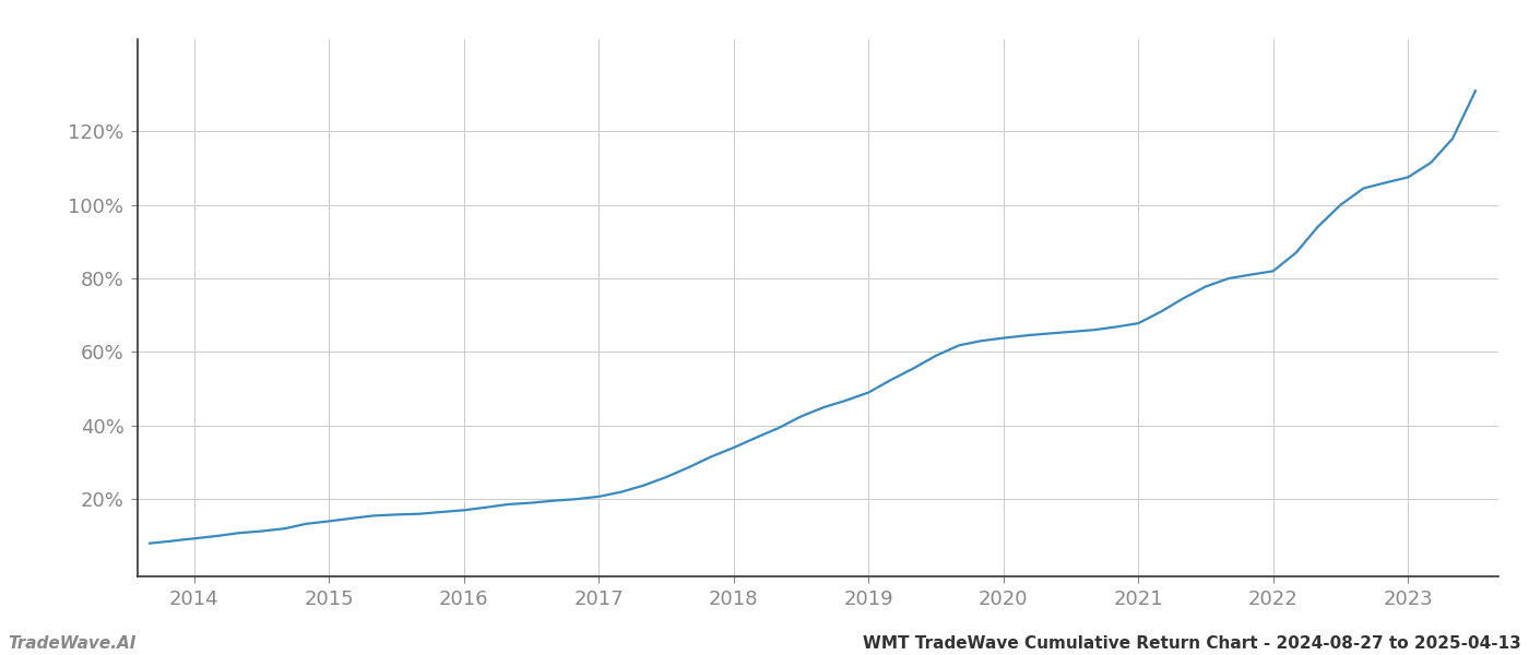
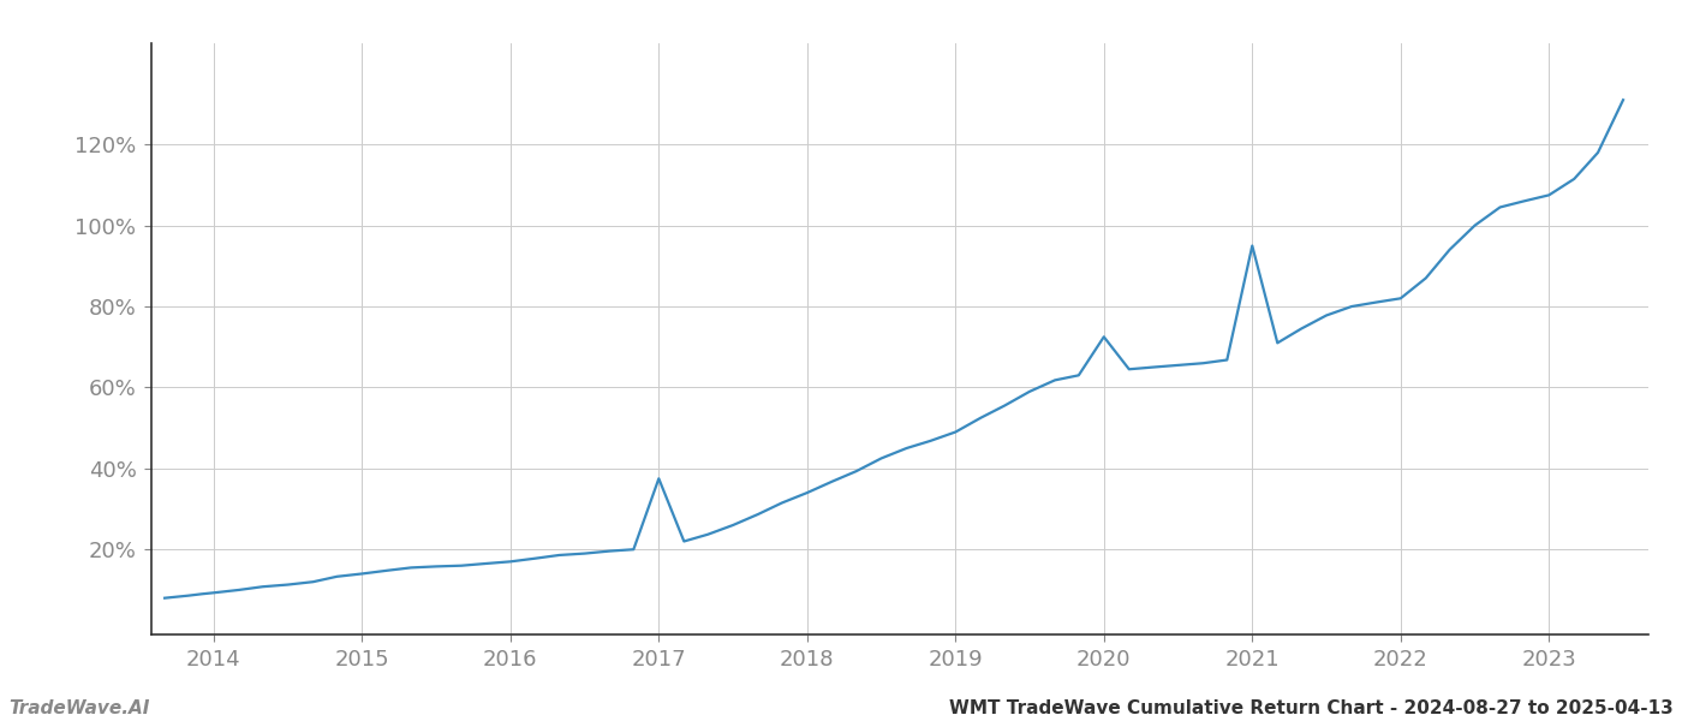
2017: 20.7% -> 37.5%
2020: 63.8% -> 72.5%
2021: 67.8% -> 95.0%
